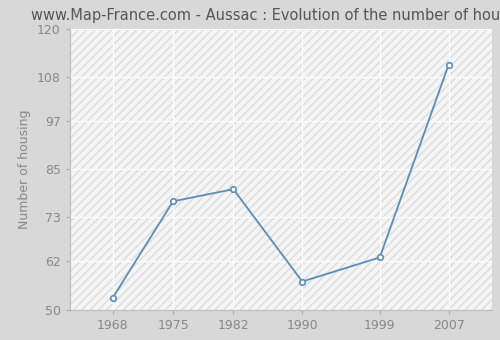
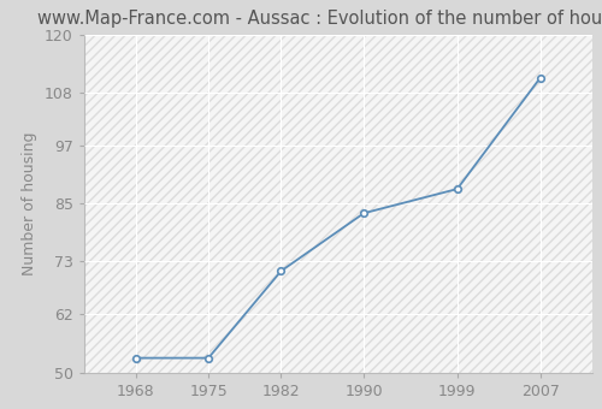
1975: 77 -> 53
1982: 80 -> 71
1990: 57 -> 83
1999: 63 -> 88
